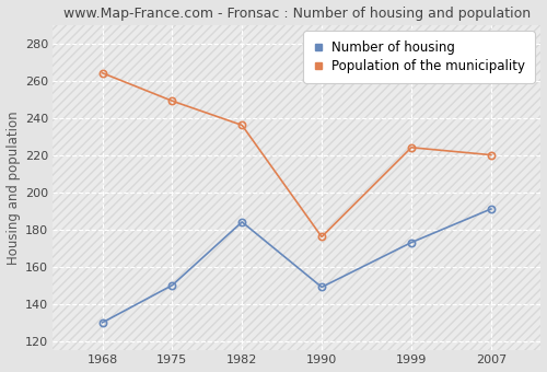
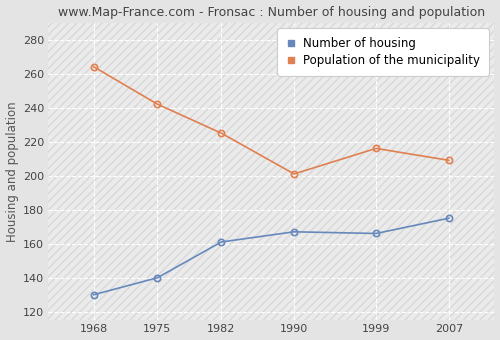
Number of housing/1975: 150 -> 140
Population of the municipality/1975: 249 -> 242
Number of housing/1982: 184 -> 161
Population of the municipality/1982: 236 -> 225
Number of housing/1990: 149 -> 167
Population of the municipality/1990: 176 -> 201
Number of housing/1999: 173 -> 166
Population of the municipality/1999: 224 -> 216
Number of housing/2007: 191 -> 175
Population of the municipality/2007: 220 -> 209
